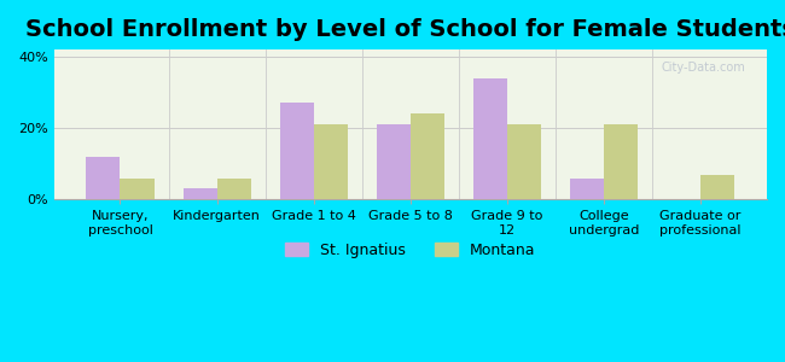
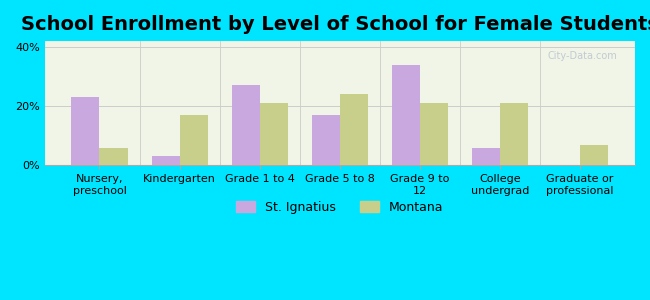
St. Ignatius/Nursery, preschool: 12% -> 23%
Montana/Kindergarten: 6% -> 17%
St. Ignatius/Grade 5 to 8: 21% -> 17%
